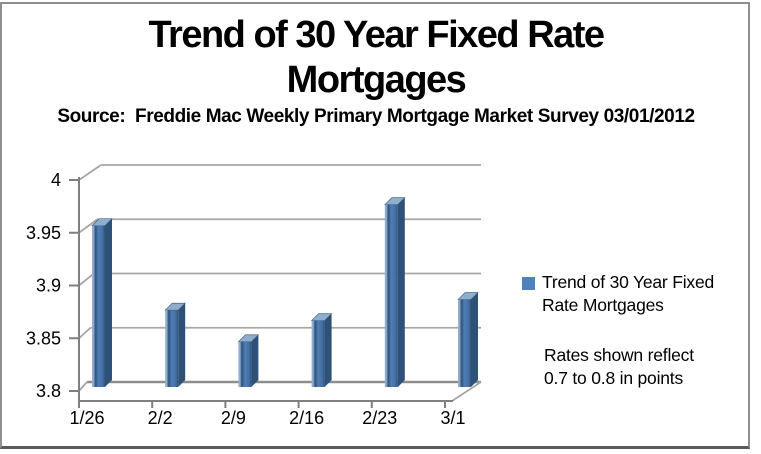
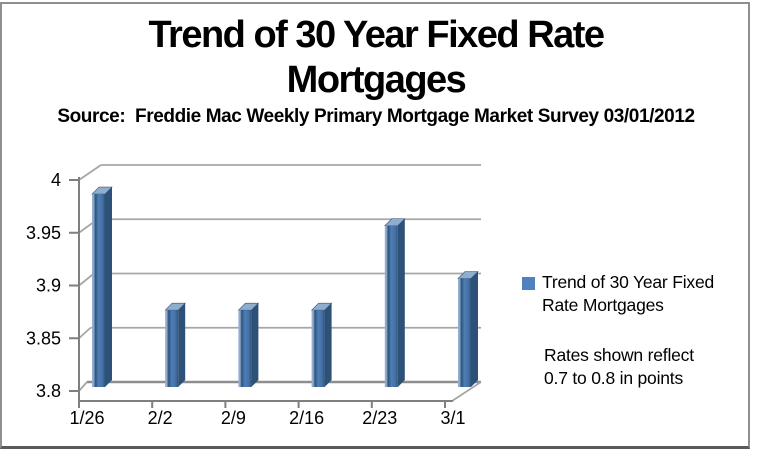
1/26: 3.95 -> 3.98
2/9: 3.84 -> 3.87
2/16: 3.86 -> 3.87
2/23: 3.97 -> 3.95
3/1: 3.88 -> 3.90
